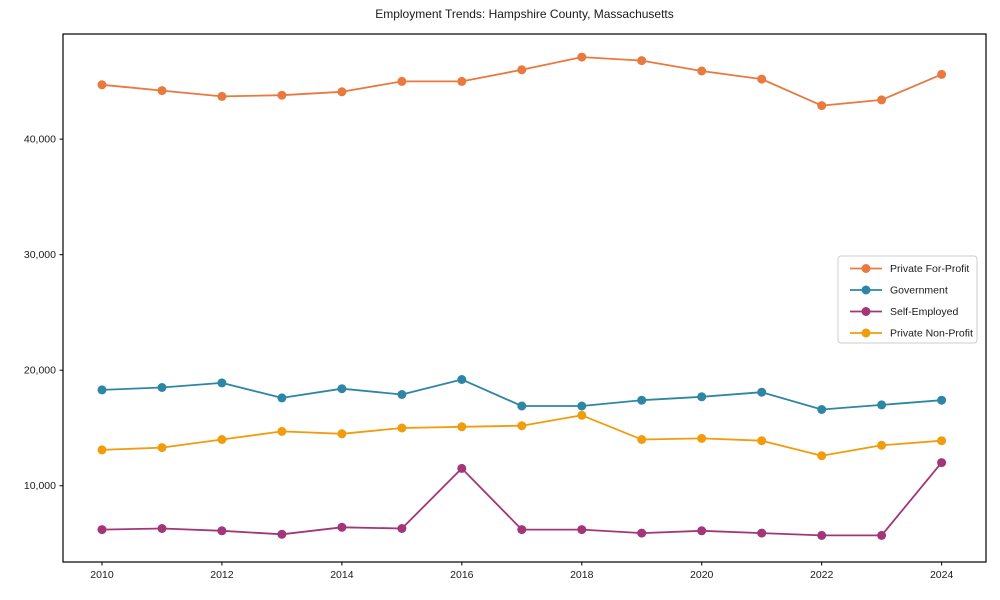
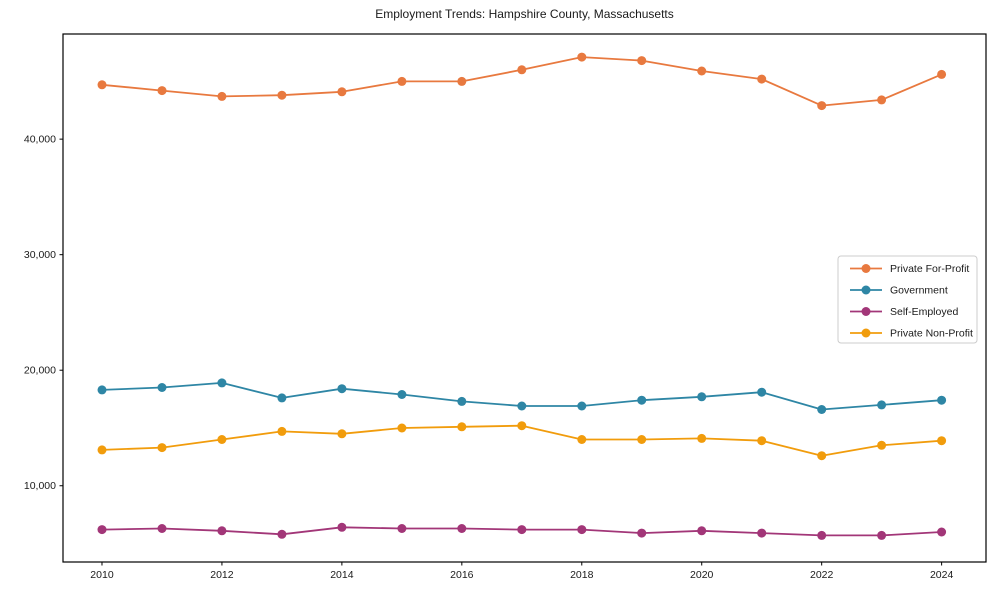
Government/2016: 19200 -> 17300
Self-Employed/2016: 11500 -> 6300
Private Non-Profit/2018: 16100 -> 14000
Self-Employed/2024: 12000 -> 6000
